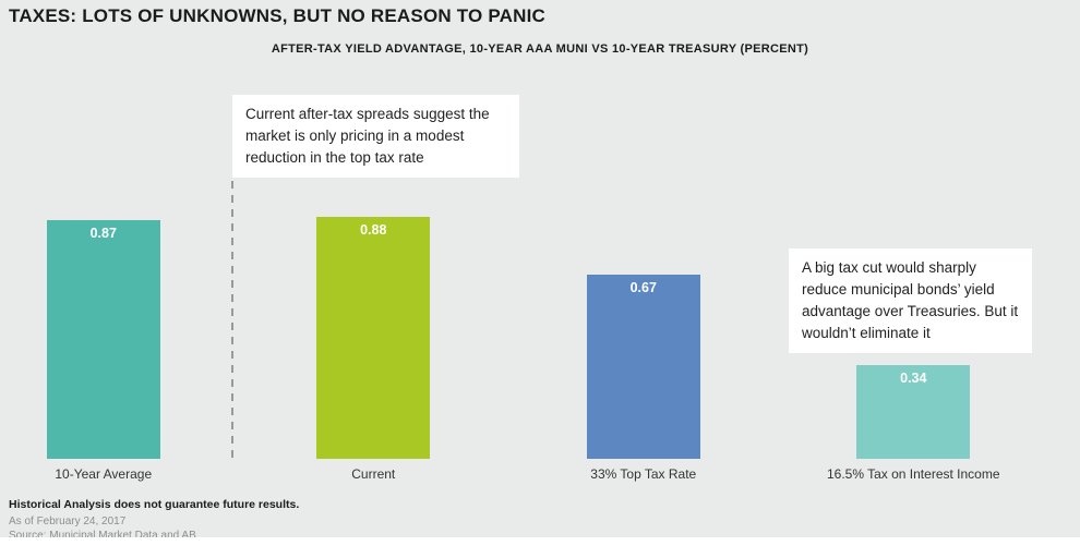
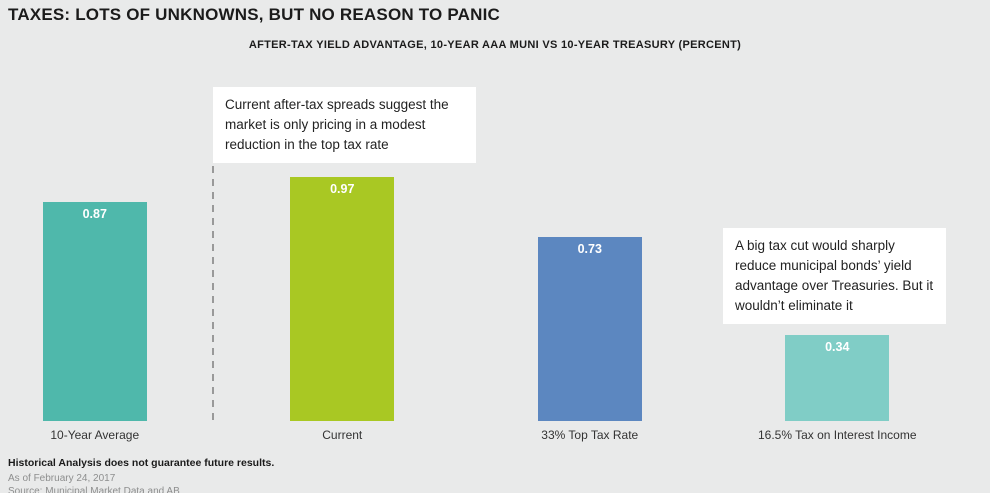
Current: 0.88 -> 0.97
33% Top Tax Rate: 0.67 -> 0.73
